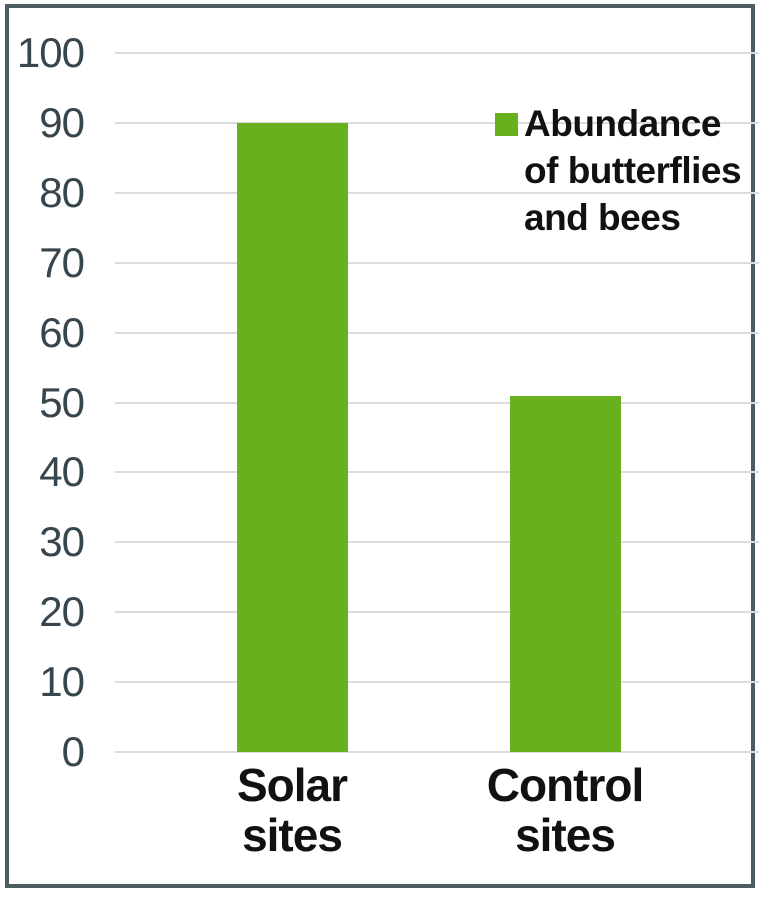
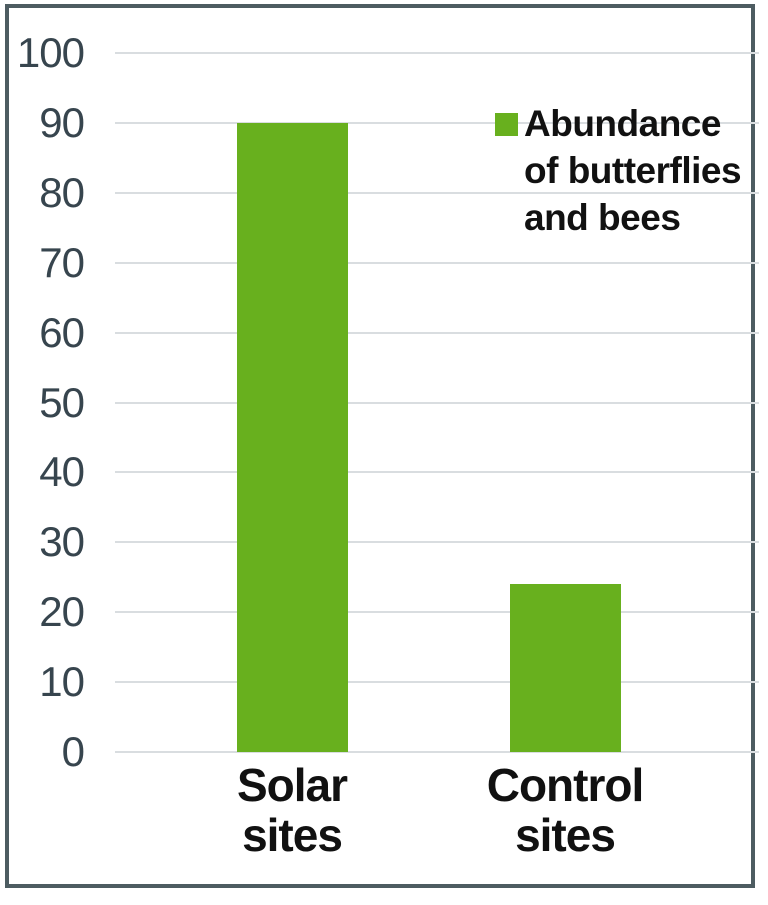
Control sites: 51 -> 24
